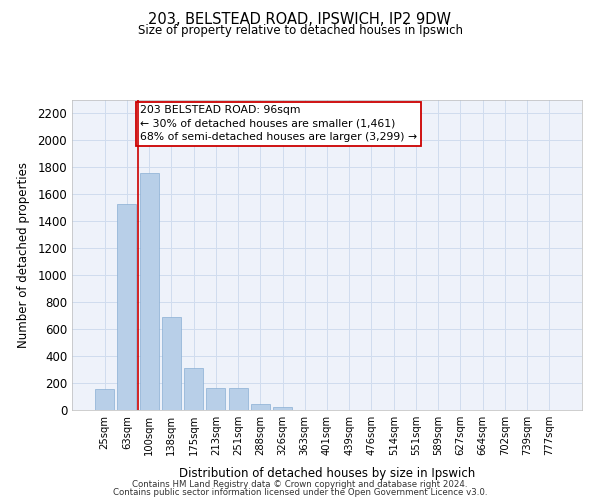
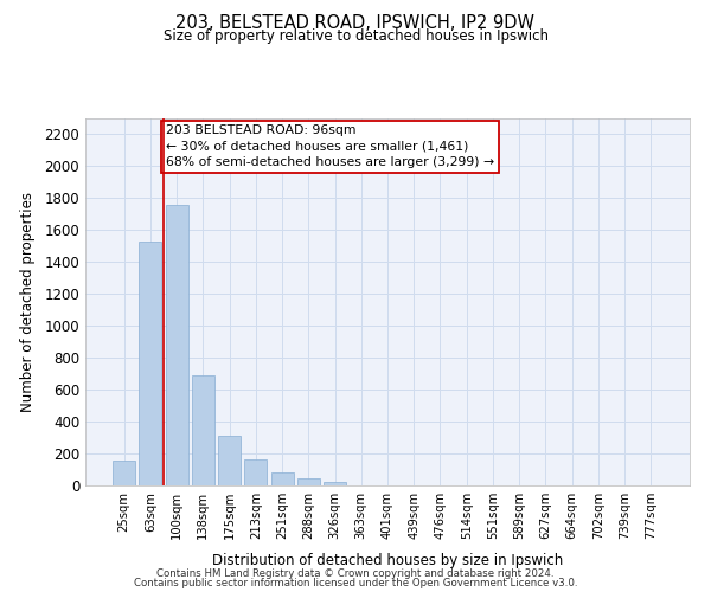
251sqm: 160 -> 80
